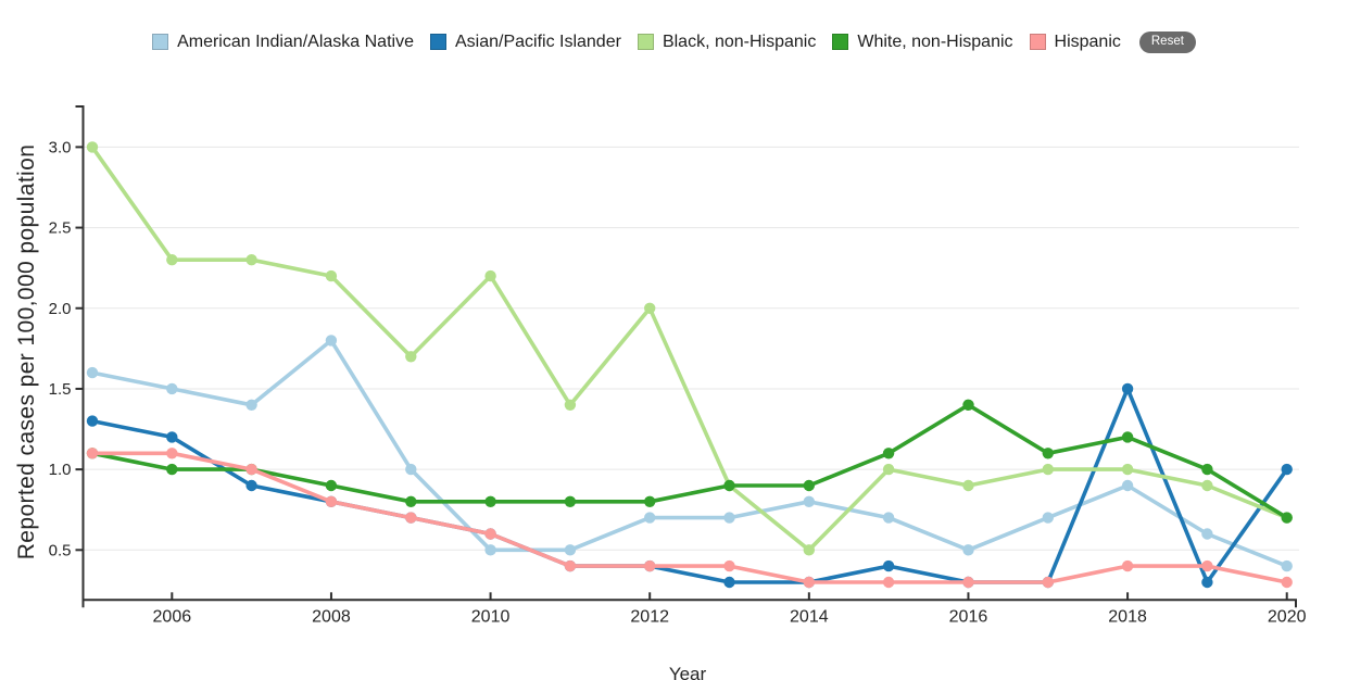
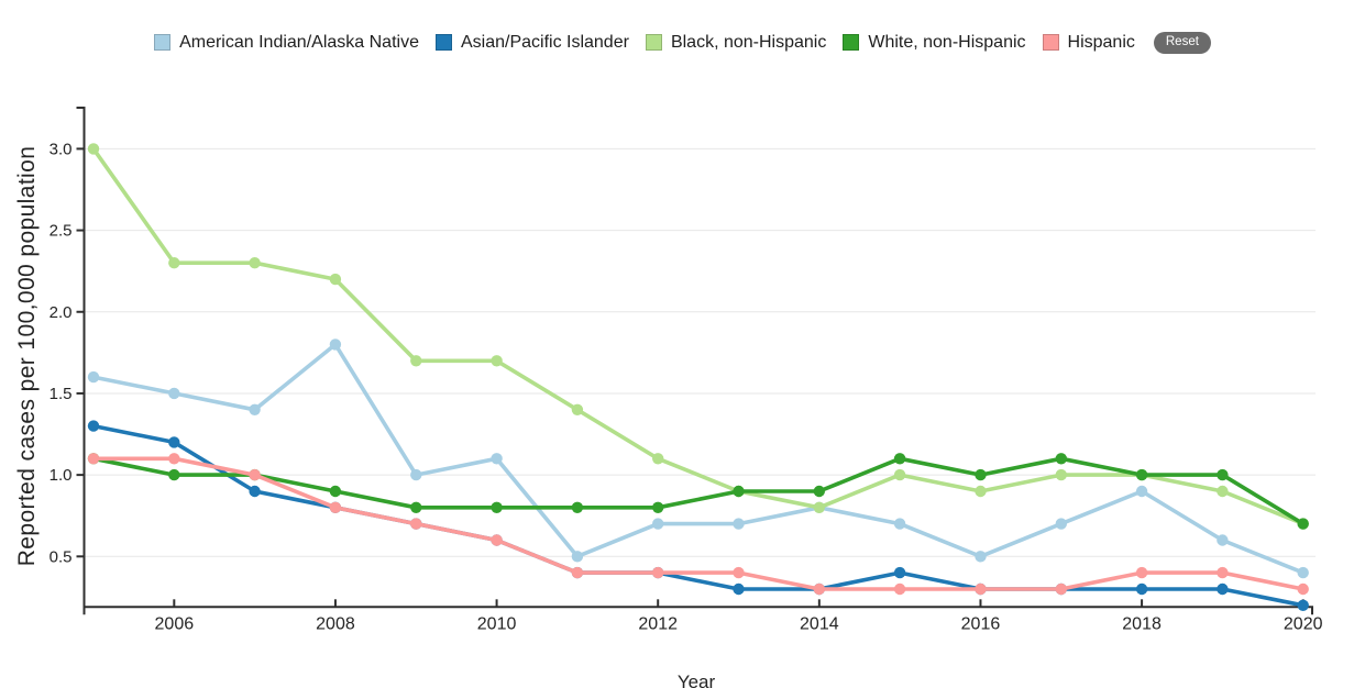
American Indian/Alaska Native/2010: 0.5 -> 1.1
Black, non-Hispanic/2010: 2.2 -> 1.7
Black, non-Hispanic/2012: 2.0 -> 1.1
Black, non-Hispanic/2014: 0.5 -> 0.8
White, non-Hispanic/2016: 1.4 -> 1.0
Asian/Pacific Islander/2018: 1.5 -> 0.3
White, non-Hispanic/2018: 1.2 -> 1.0
Asian/Pacific Islander/2020: 1.0 -> 0.2
